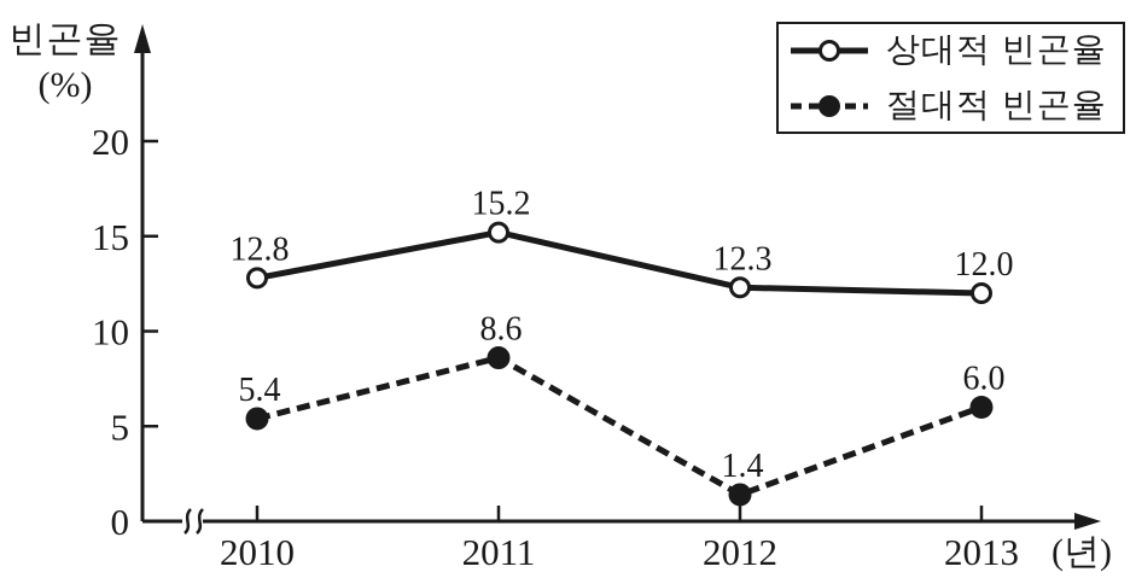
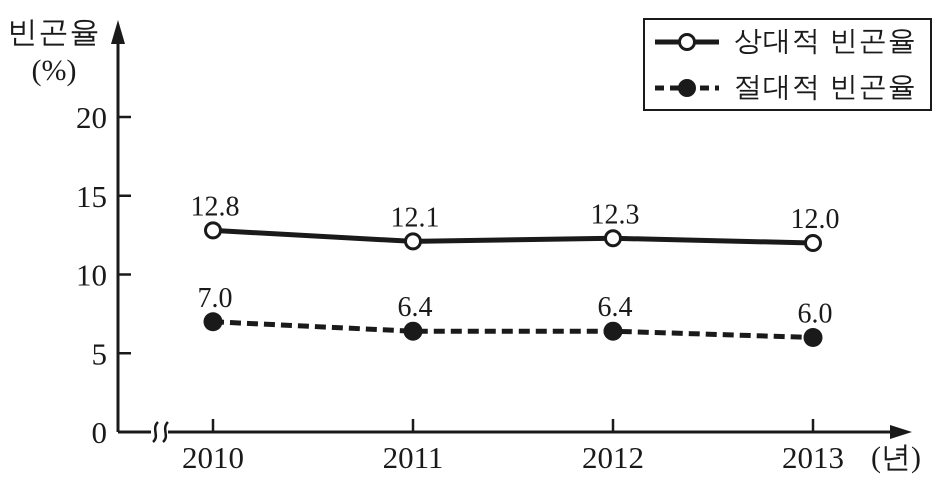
절대적 빈곤율/2010: 5.4 -> 7.0
상대적 빈곤율/2011: 15.2 -> 12.1
절대적 빈곤율/2011: 8.6 -> 6.4
절대적 빈곤율/2012: 1.4 -> 6.4
